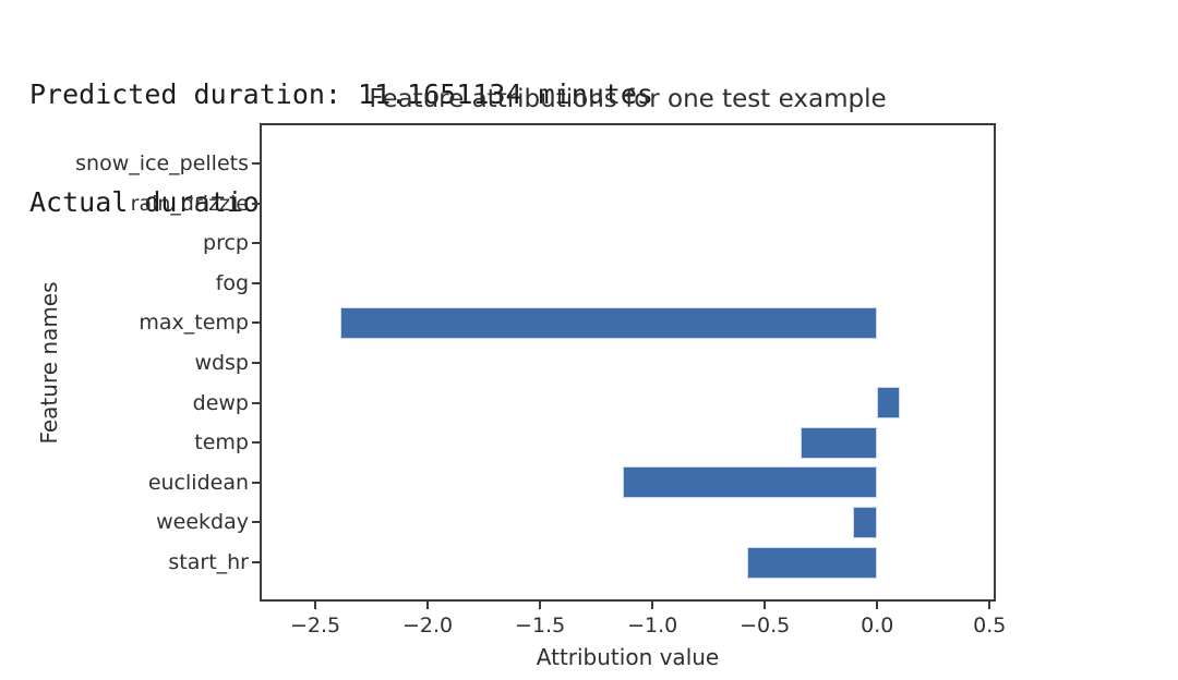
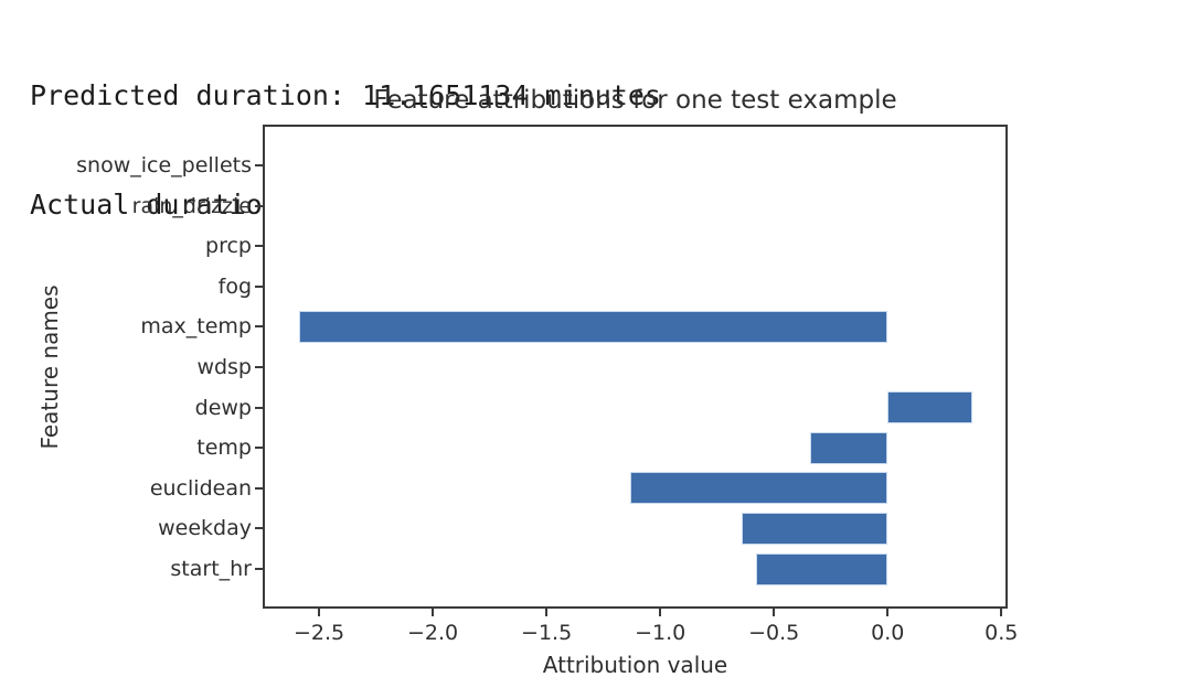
max_temp: -2.39 -> -2.59
dewp: 0.10 -> 0.37
weekday: -0.11 -> -0.64
